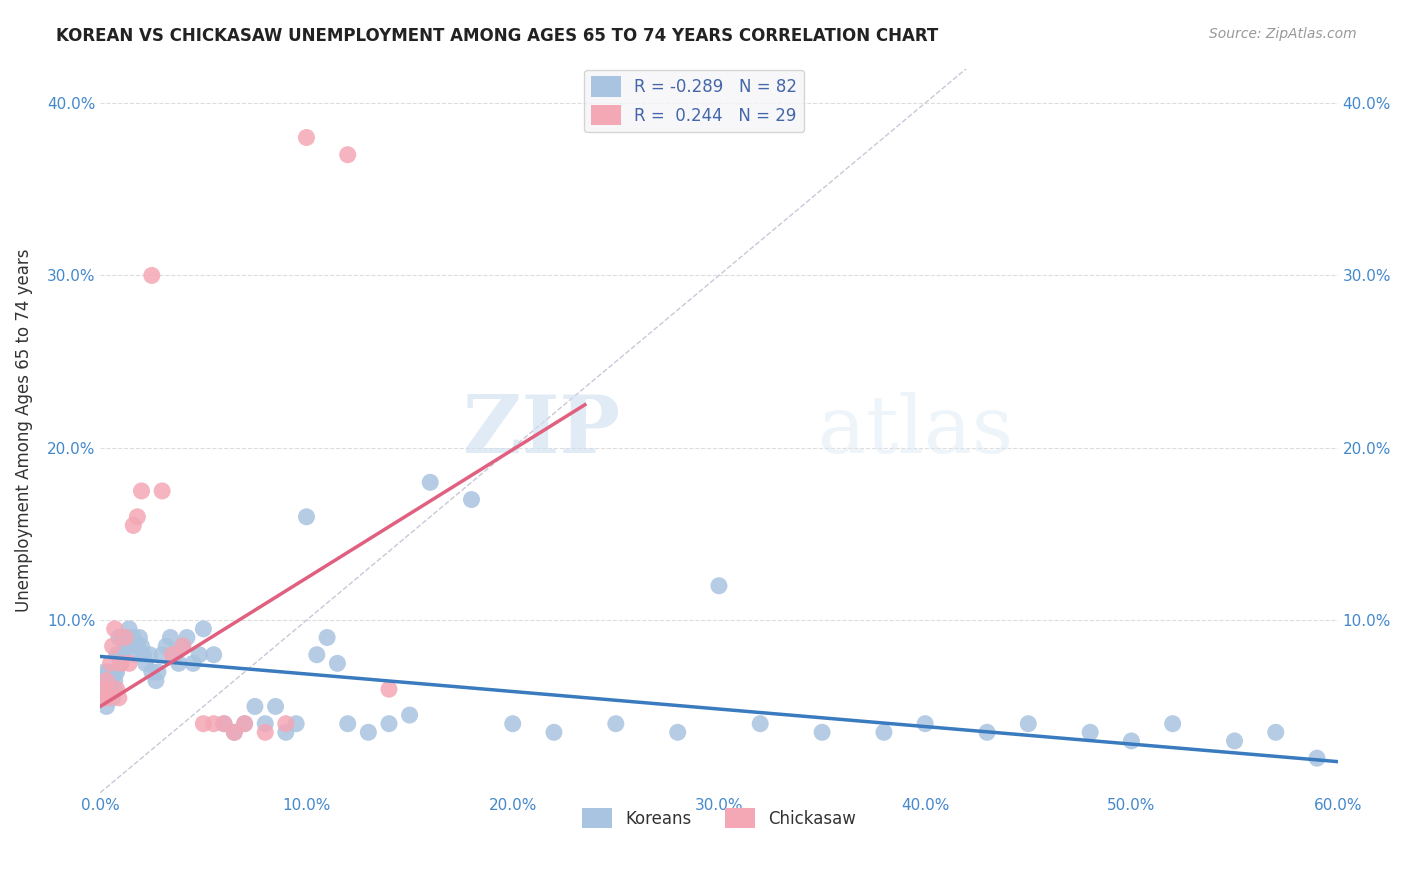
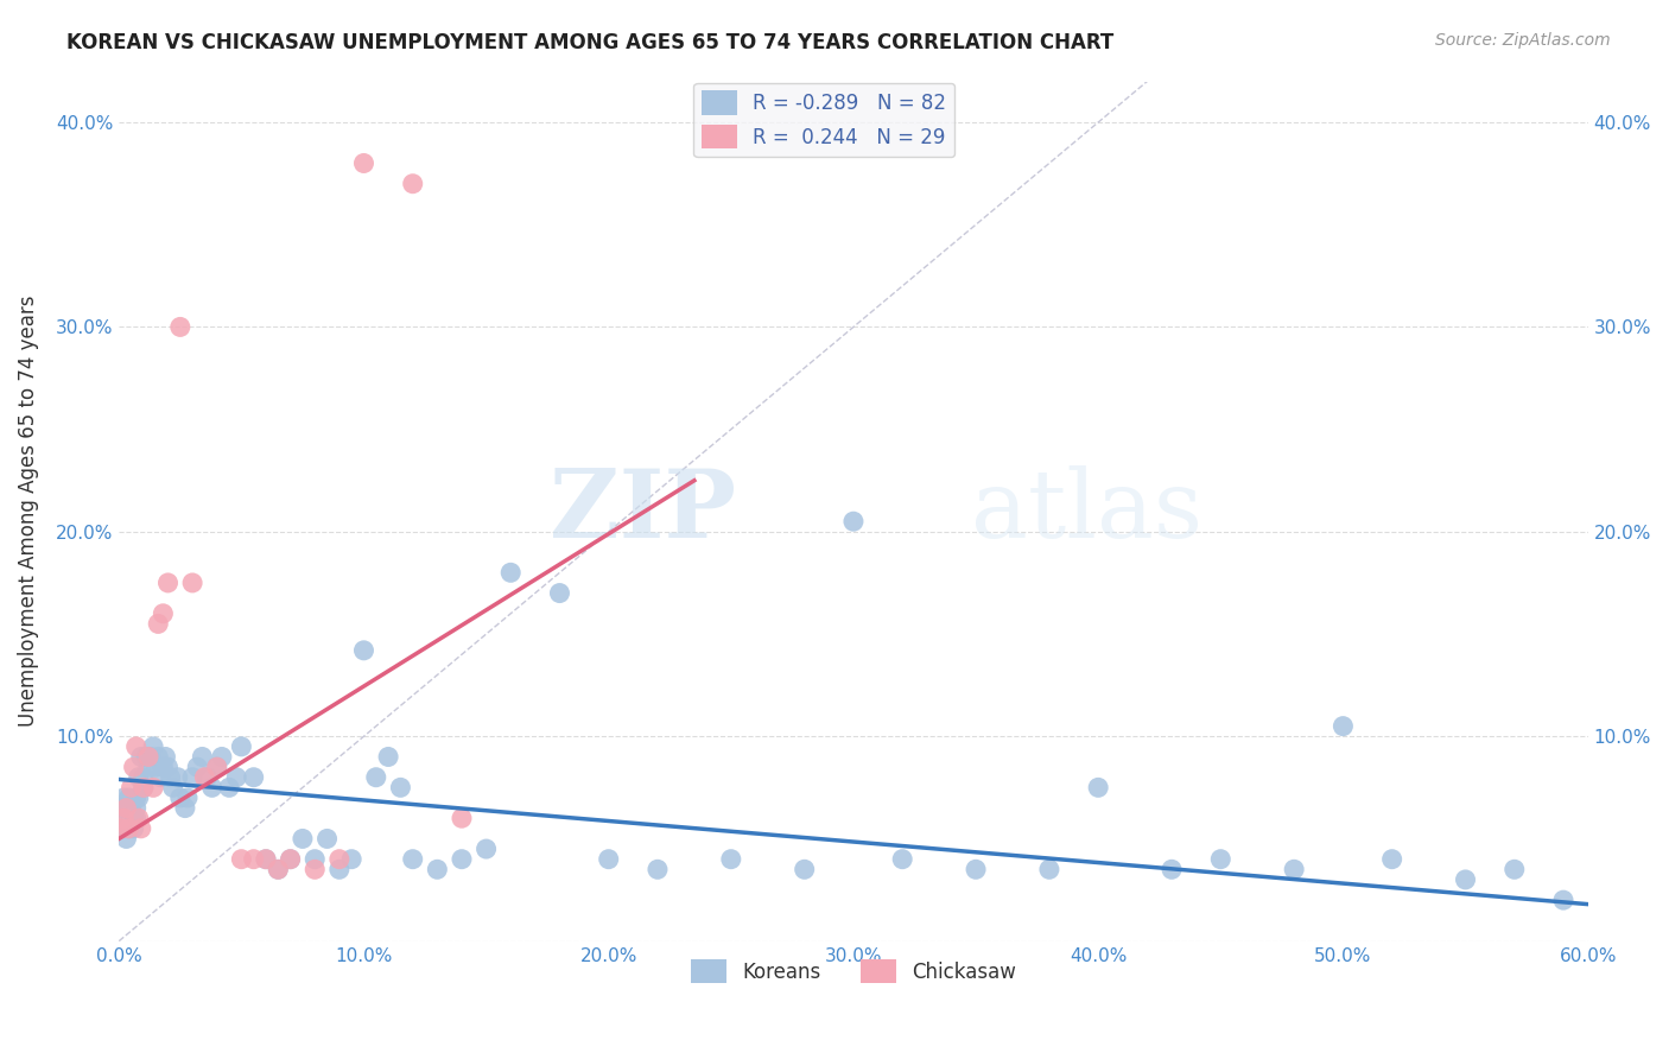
Koreans/10.0%: 16.0% -> 14.2%
Koreans/30.0%: 12.0% -> 20.5%
Koreans/40.0%: 4.0% -> 7.5%
Koreans/50.0%: 3.0% -> 10.5%
